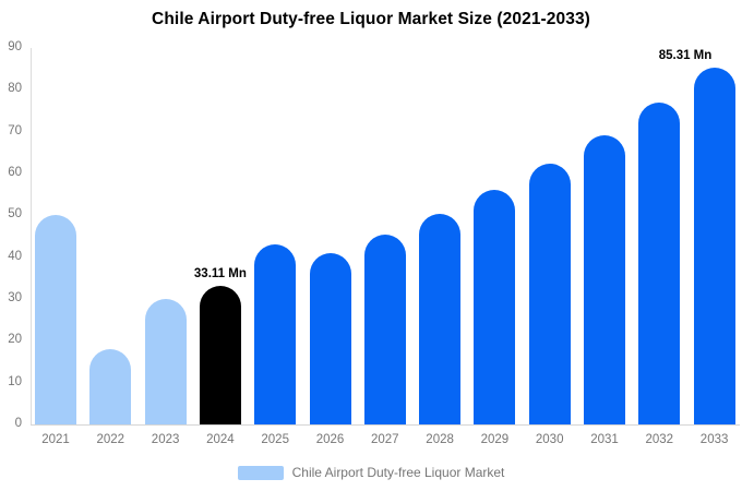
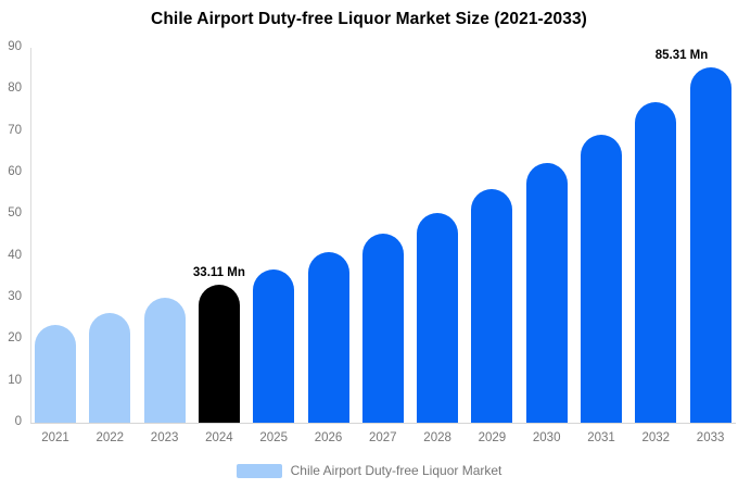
2021: 50 -> 24
2022: 18 -> 26
2025: 43 -> 37
